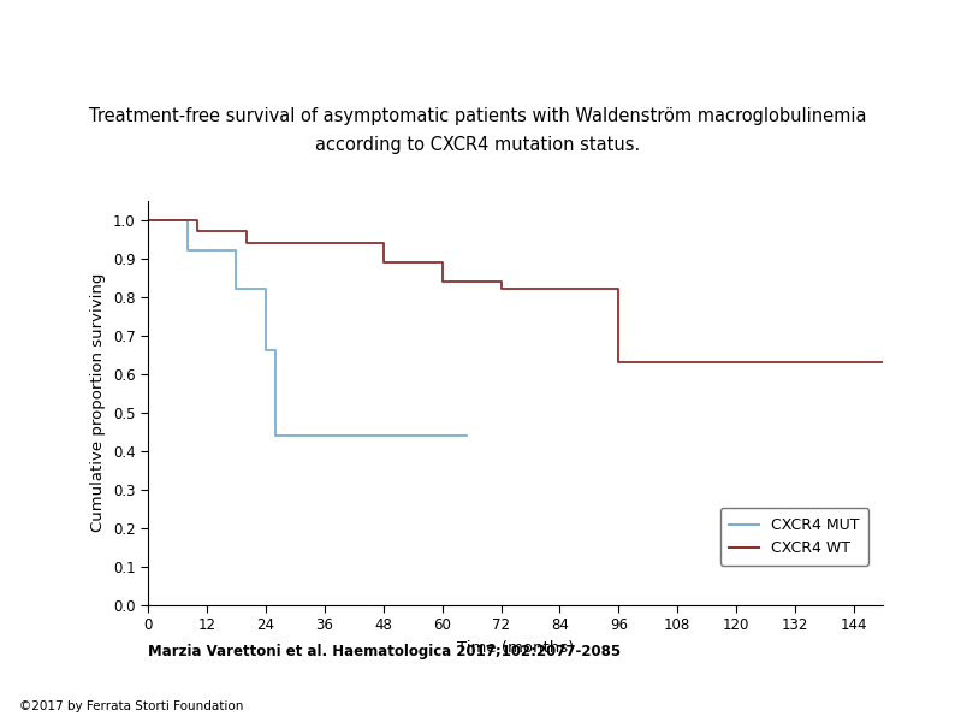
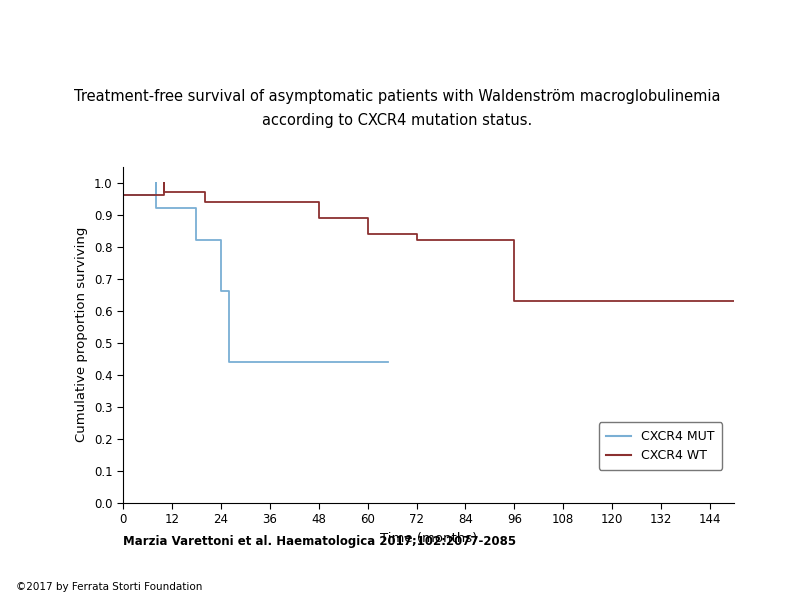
CXCR4 MUT/0: 1.00 -> 0.96
CXCR4 WT/0: 1.00 -> 0.96
